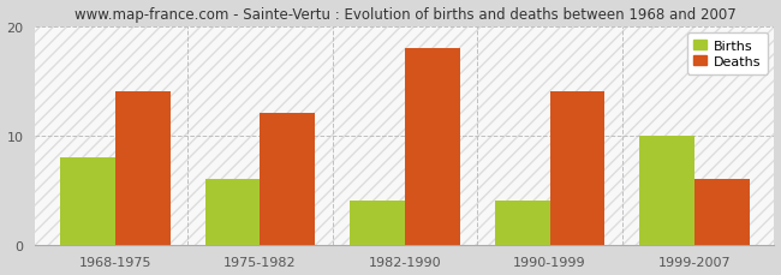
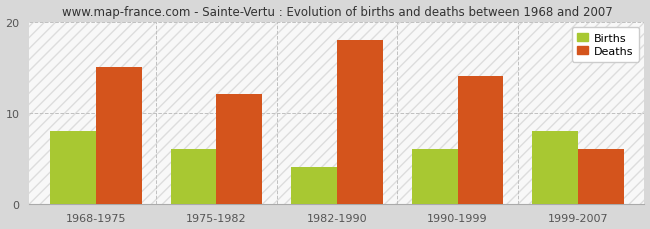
Deaths/1968-1975: 14 -> 15
Births/1990-1999: 4 -> 6
Births/1999-2007: 10 -> 8
